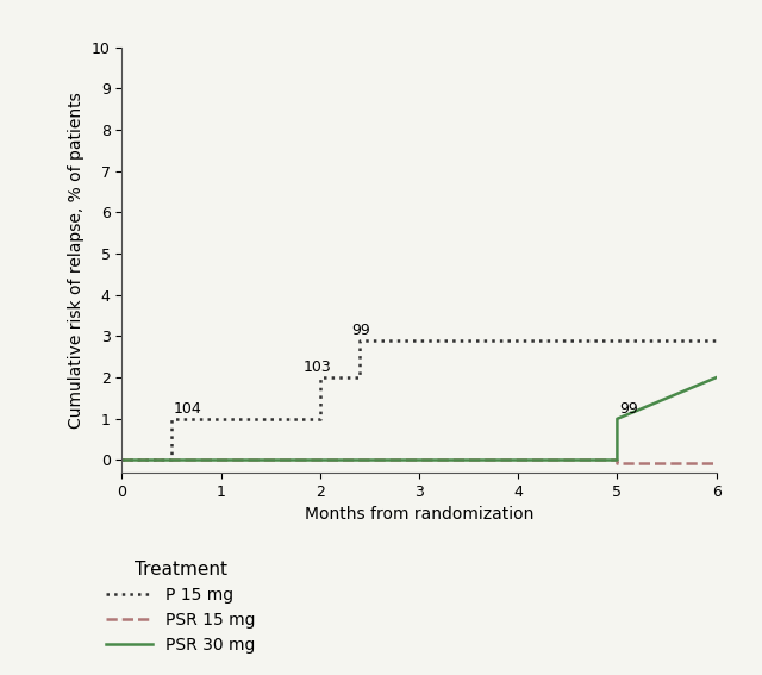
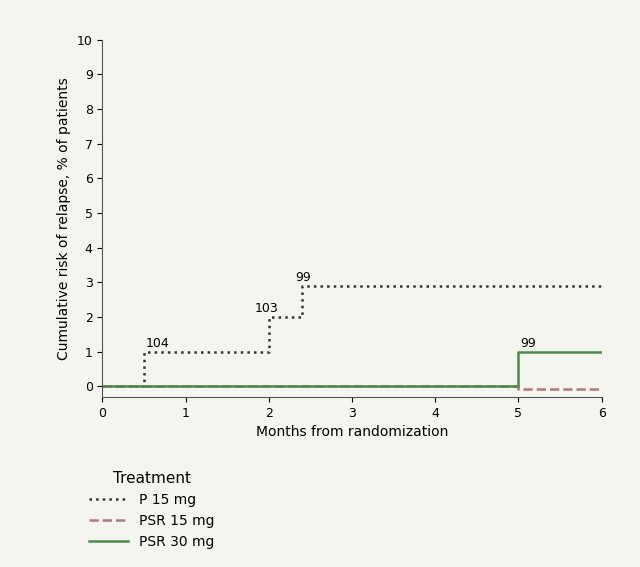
PSR 30 mg/6: 2 -> 1
